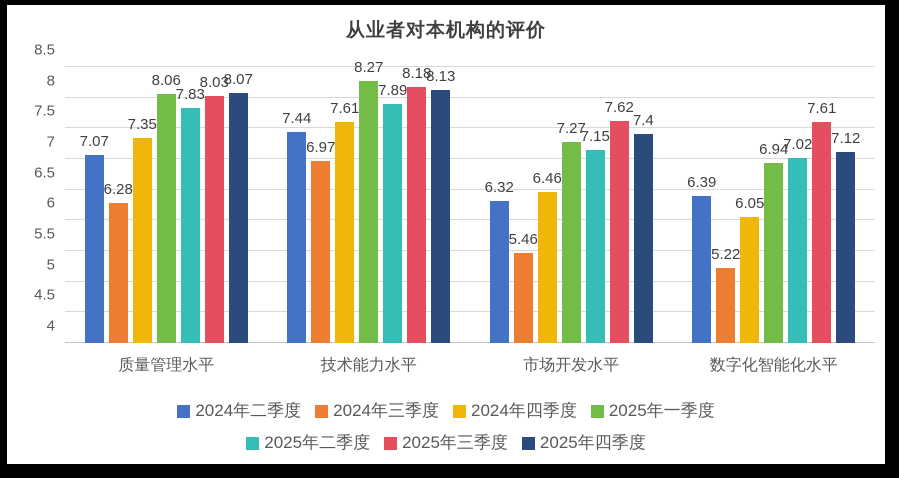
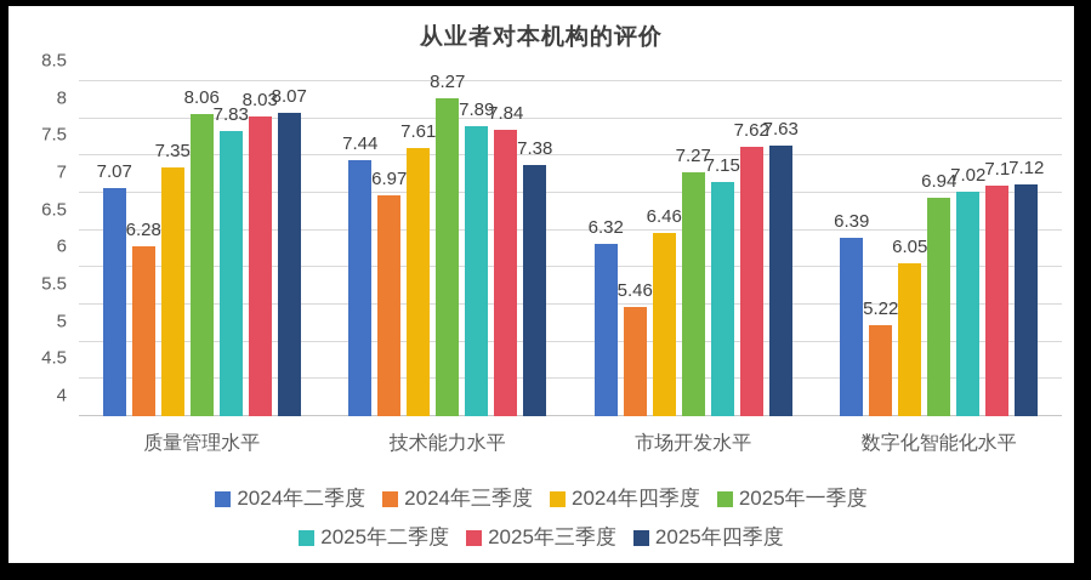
2025年三季度/技术能力水平: 8.18 -> 7.84
2025年四季度/技术能力水平: 8.13 -> 7.38
2025年四季度/市场开发水平: 7.4 -> 7.63
2025年三季度/数字化智能化水平: 7.61 -> 7.1
